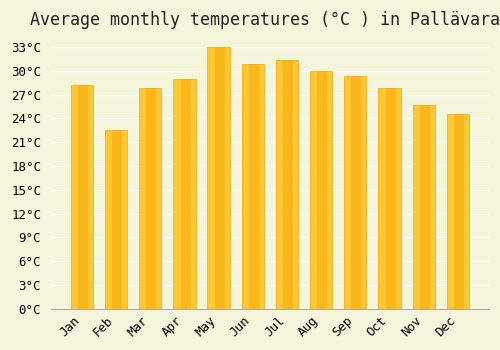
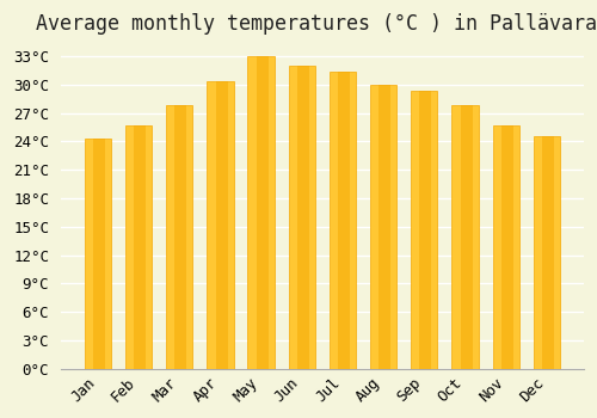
Jan: 28.2°C -> 24.3°C
Feb: 22.6°C -> 25.7°C
Apr: 29.0°C -> 30.3°C
Jun: 30.8°C -> 32.0°C
